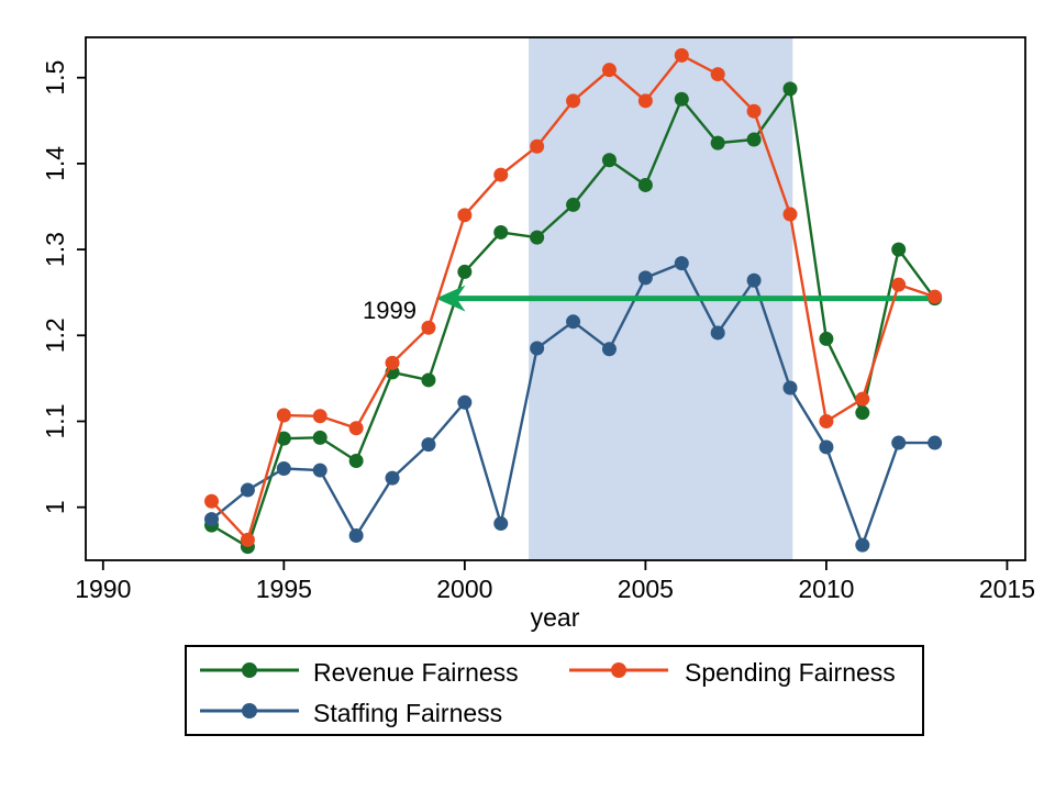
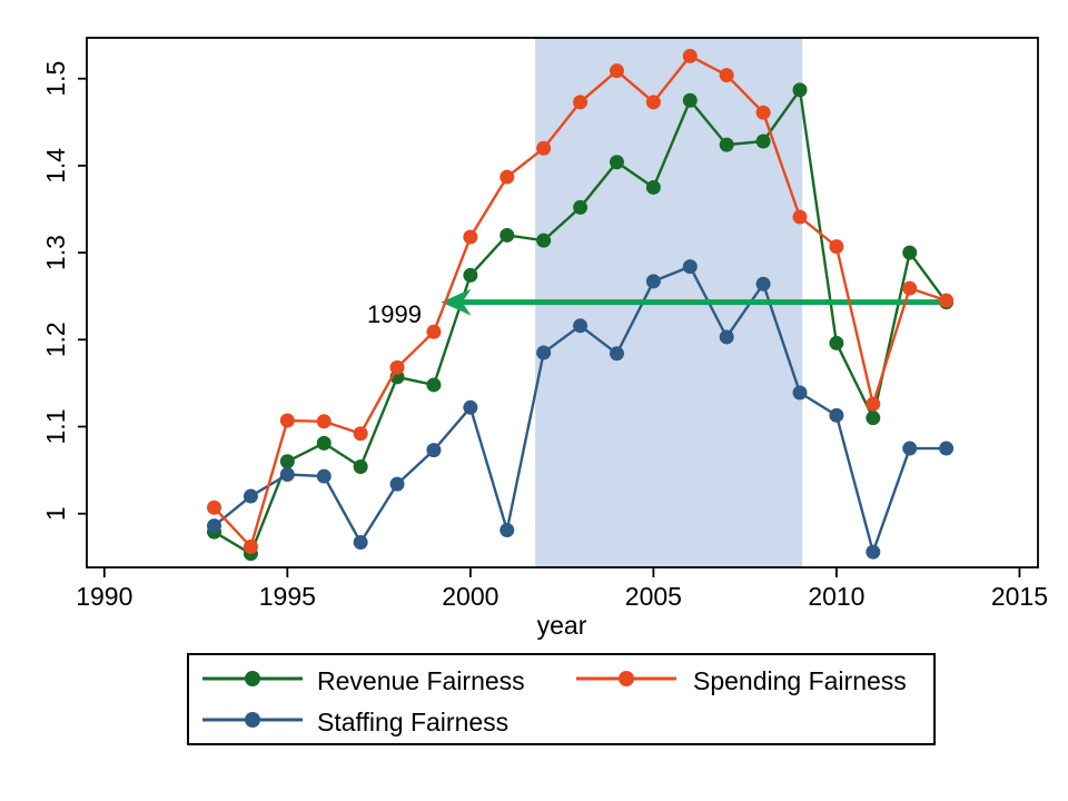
Revenue Fairness/1995: 1.08 -> 1.06
Spending Fairness/2000: 1.34 -> 1.32
Spending Fairness/2010: 1.10 -> 1.31
Staffing Fairness/2010: 1.07 -> 1.11
